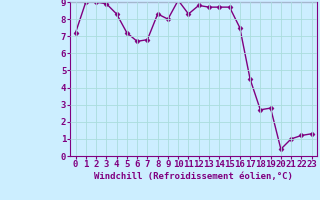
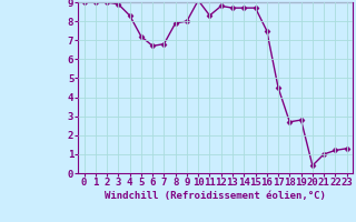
0: 7.2 -> 9.0
8: 8.3 -> 7.9
